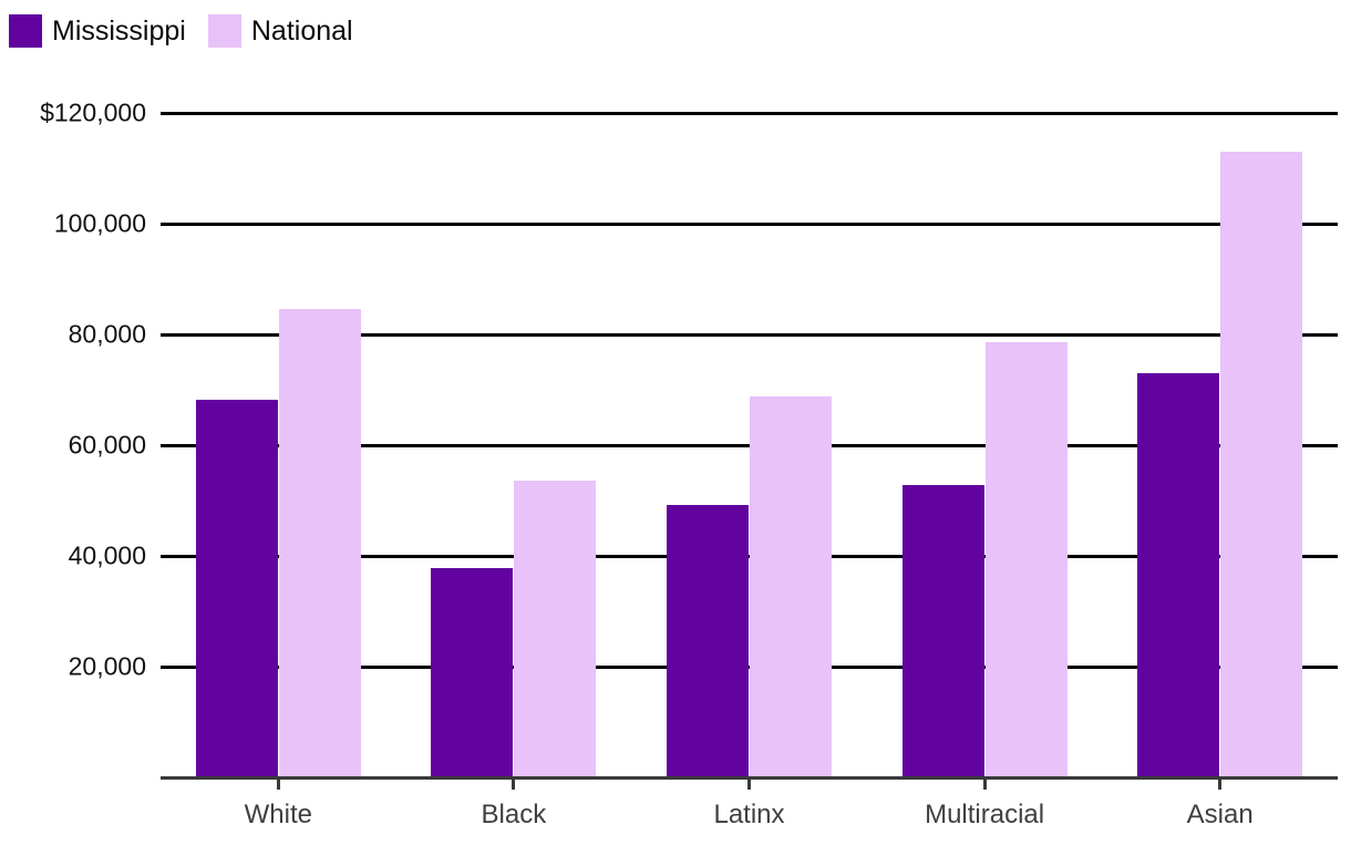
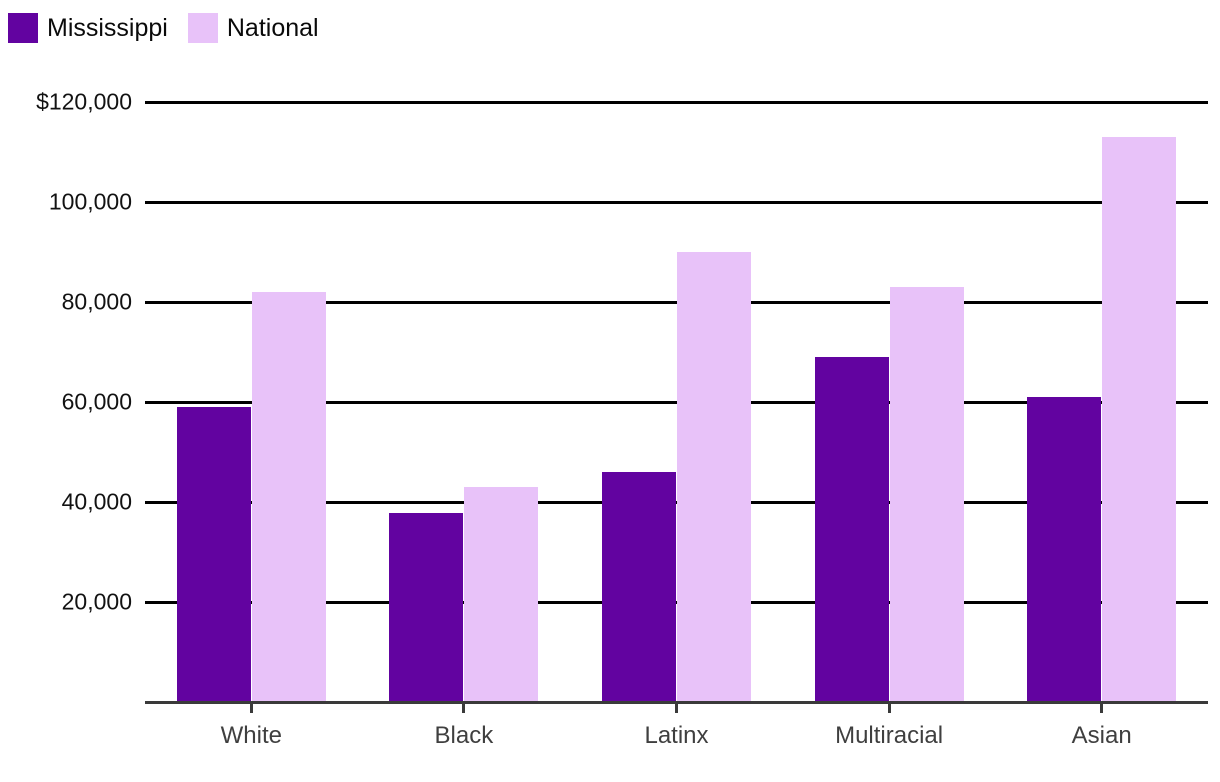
Mississippi/White: $68000 -> $59000
National/White: $85000 -> $82000
National/Black: $54000 -> $43000
Mississippi/Latinx: $49000 -> $46000
National/Latinx: $69000 -> $90000
Mississippi/Multiracial: $53000 -> $69000
National/Multiracial: $79000 -> $83000
Mississippi/Asian: $73000 -> $61000
